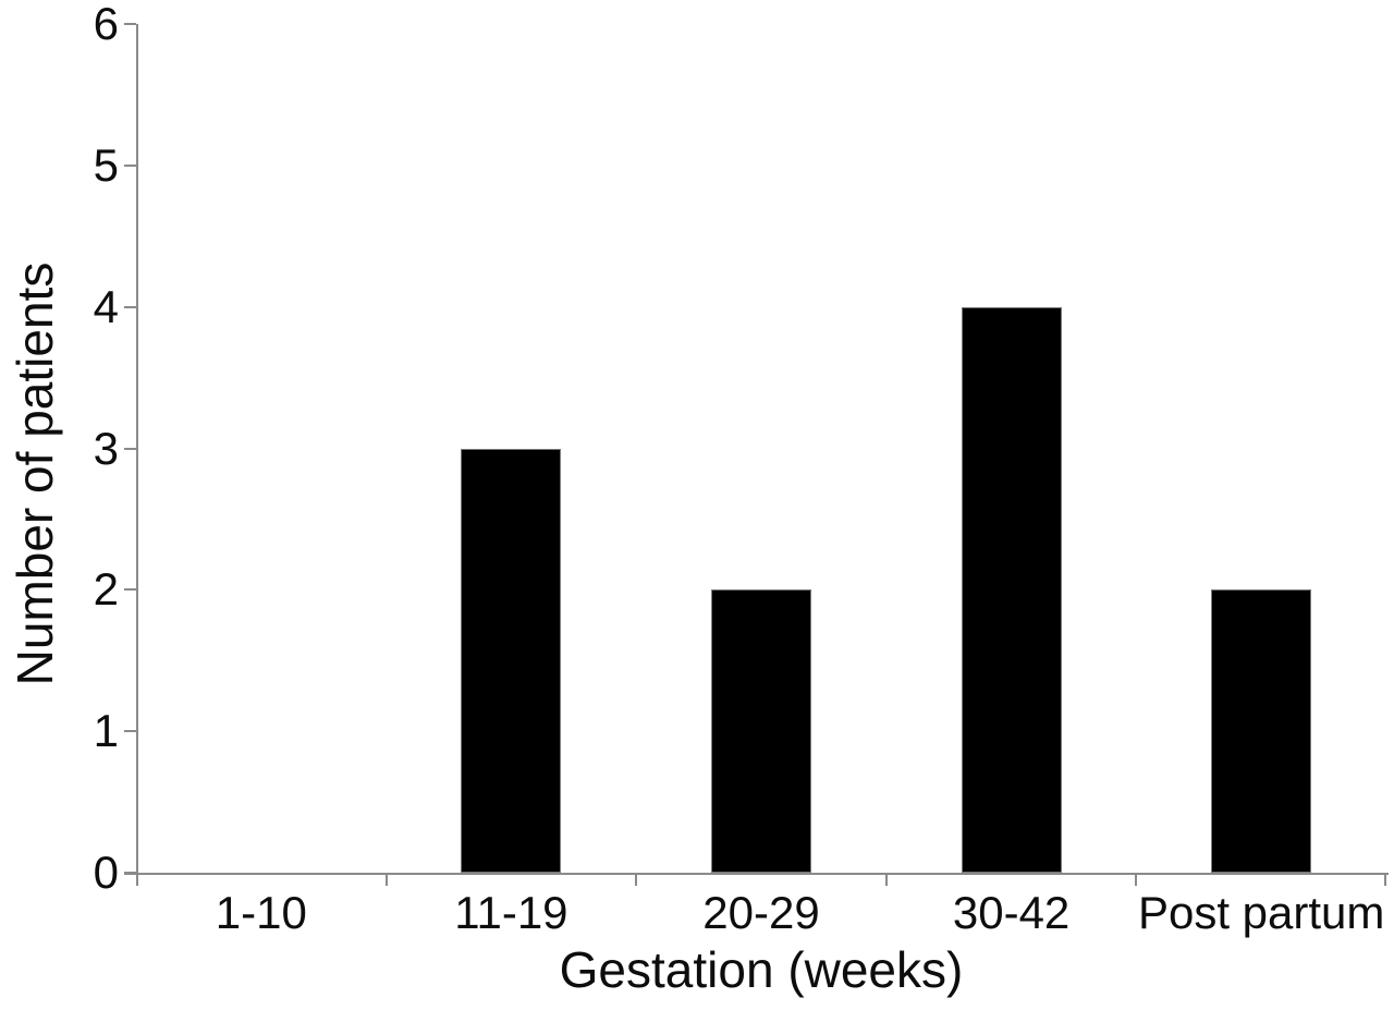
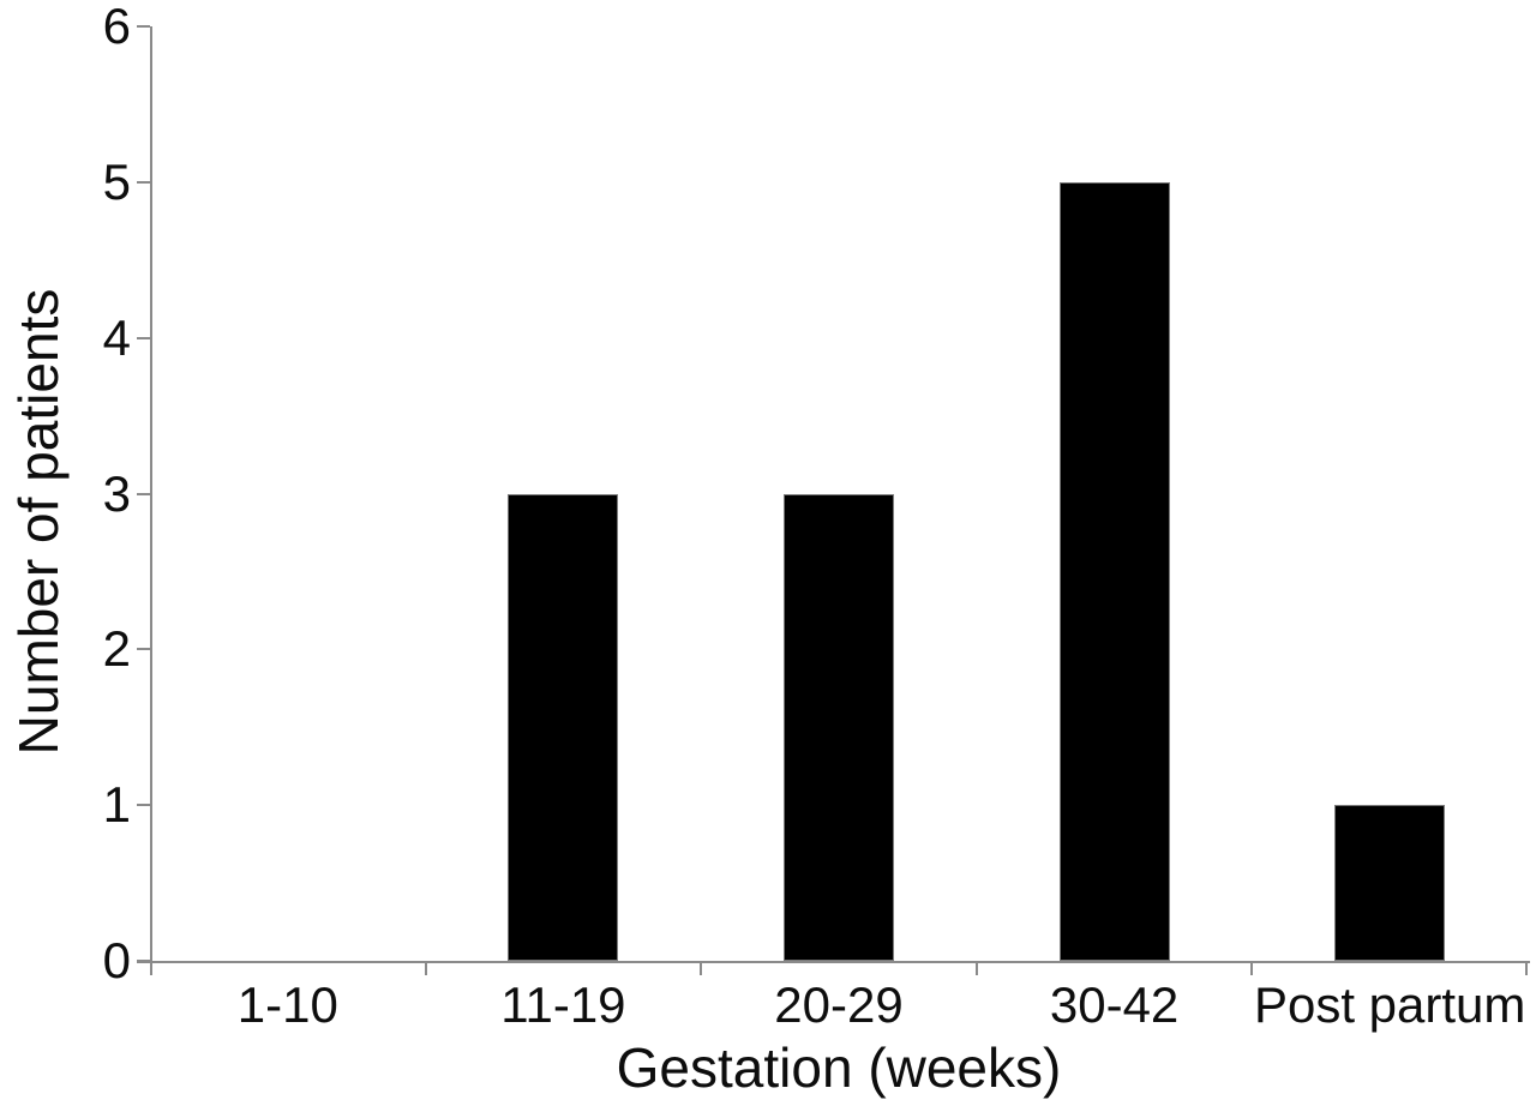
20-29: 2 -> 3
30-42: 4 -> 5
Post partum: 2 -> 1
